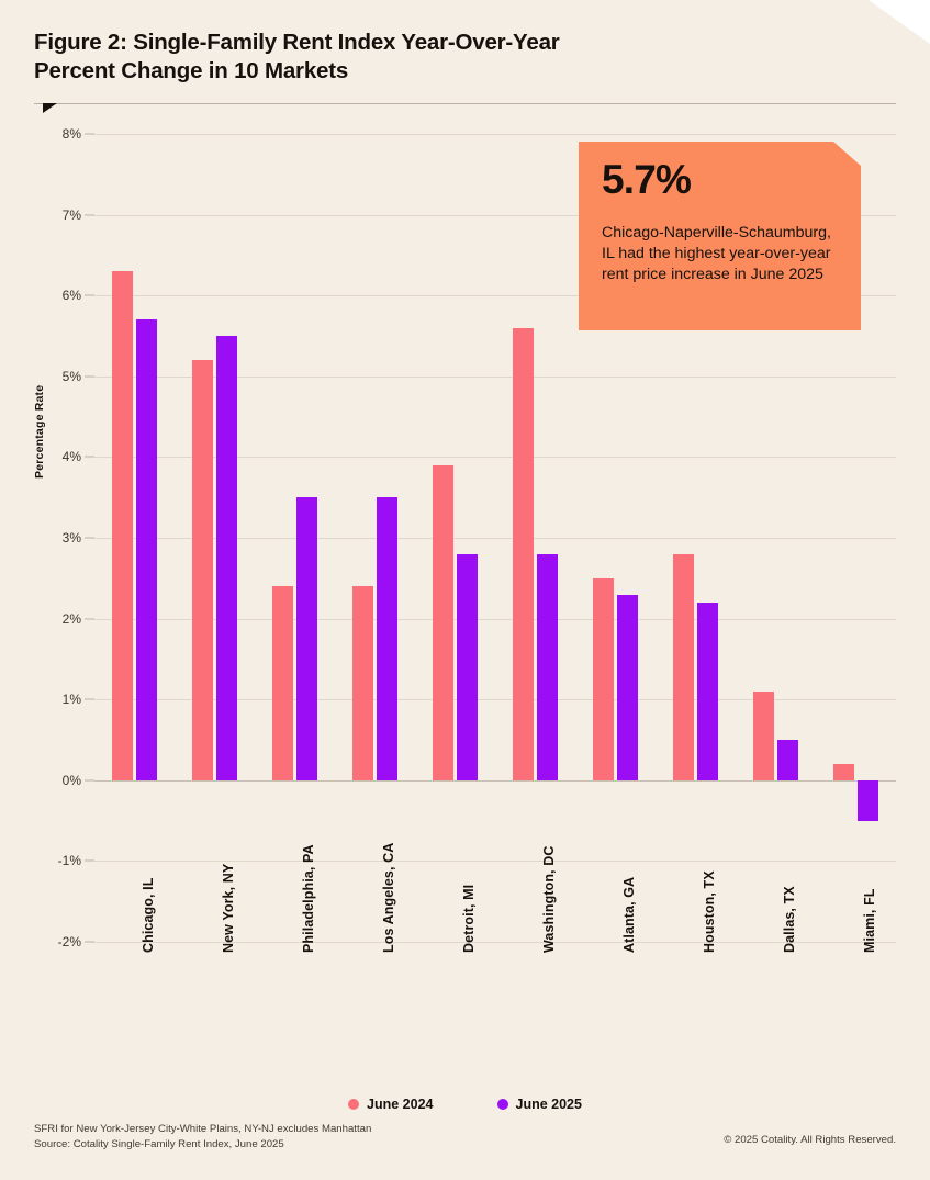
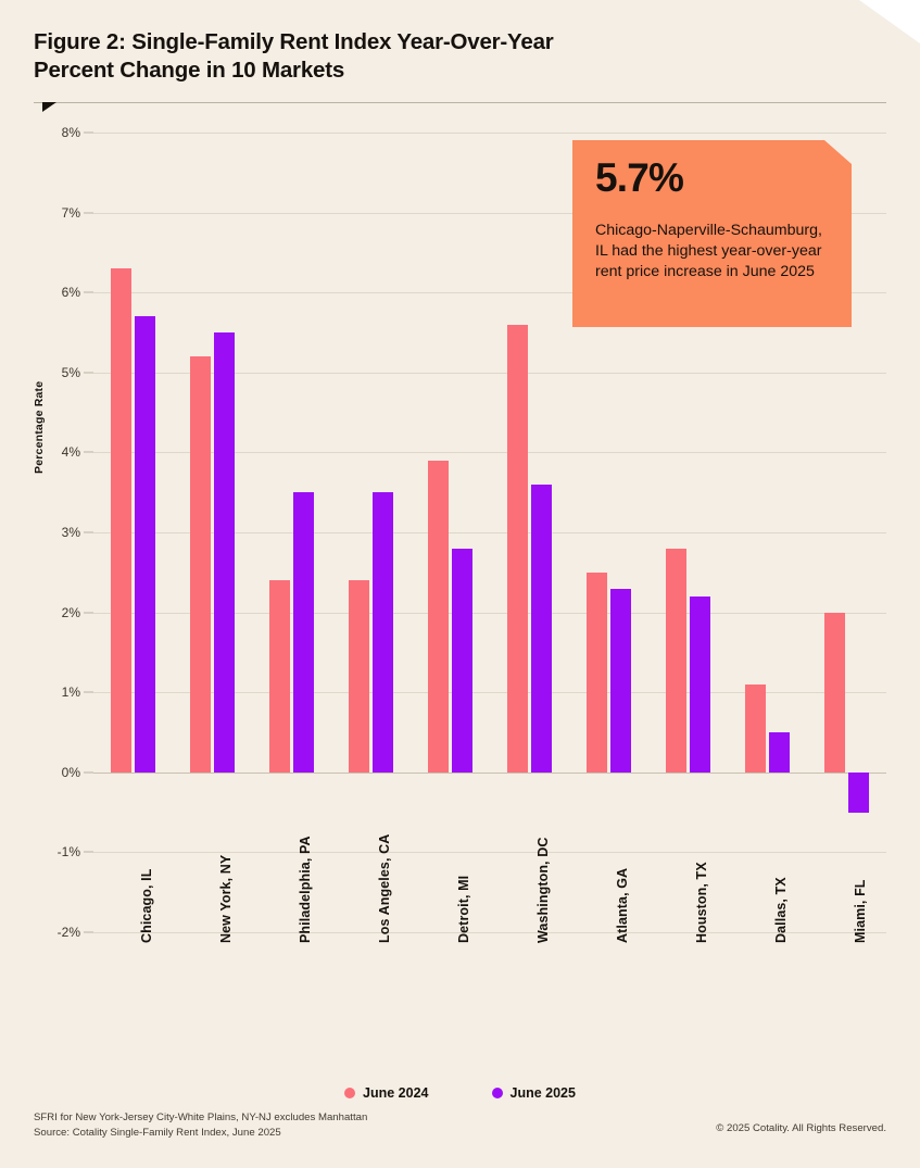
June 2025/Washington, DC: 2.8% -> 3.6%
June 2024/Miami, FL: 0.2% -> 2.0%
